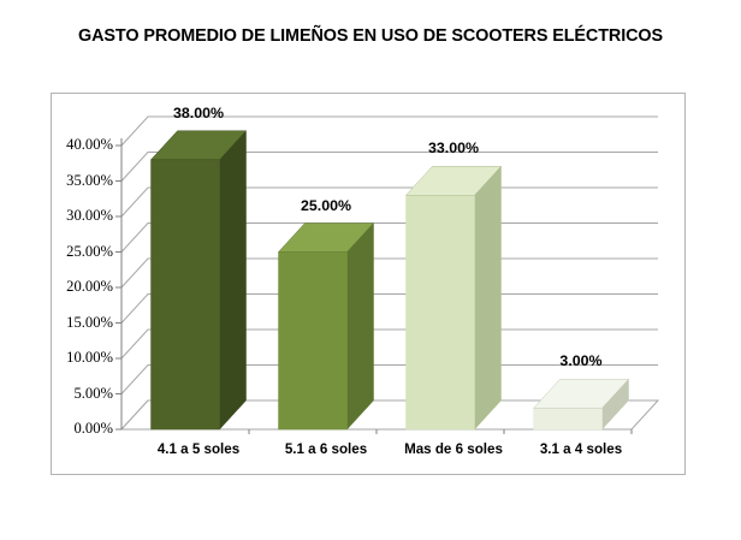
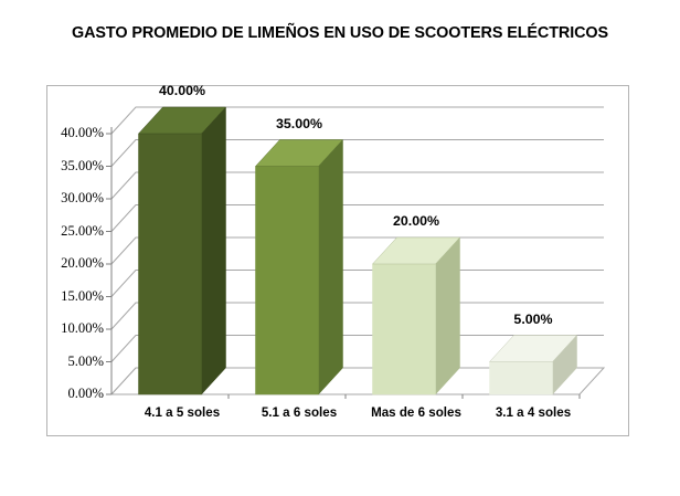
4.1 a 5 soles: 38.00% -> 40.00%
5.1 a 6 soles: 25.00% -> 35.00%
Mas de 6 soles: 33.00% -> 20.00%
3.1 a 4 soles: 3.00% -> 5.00%
